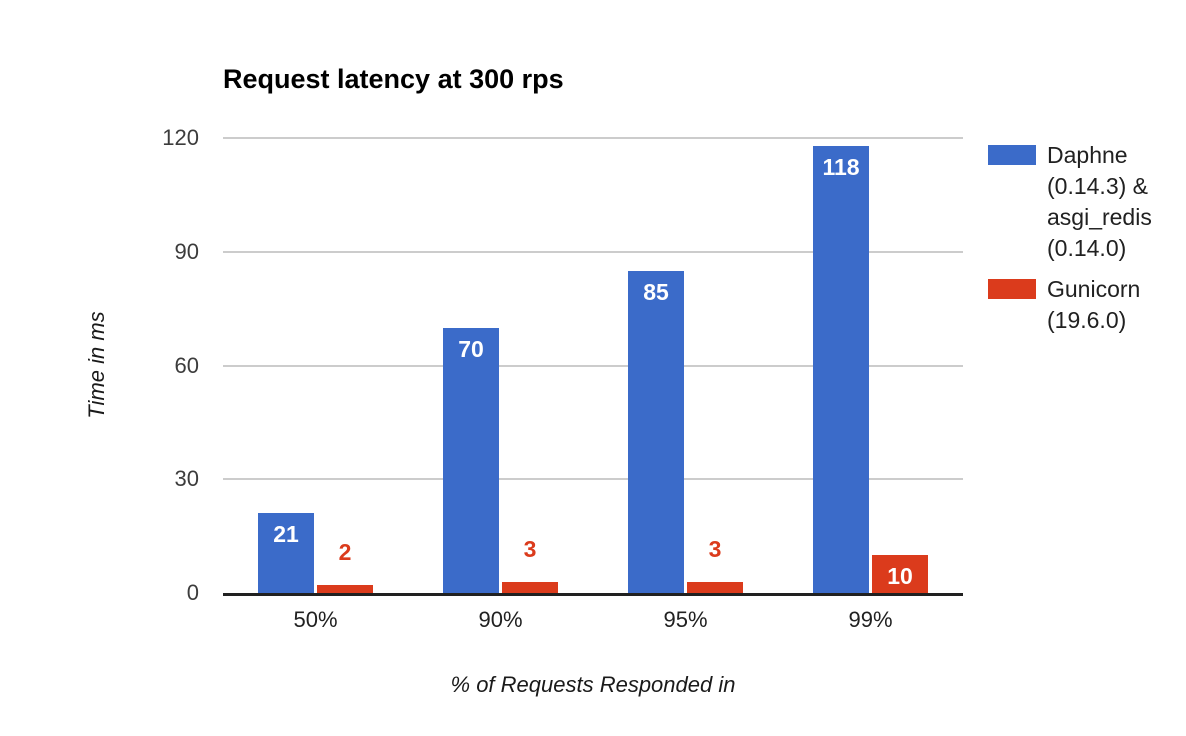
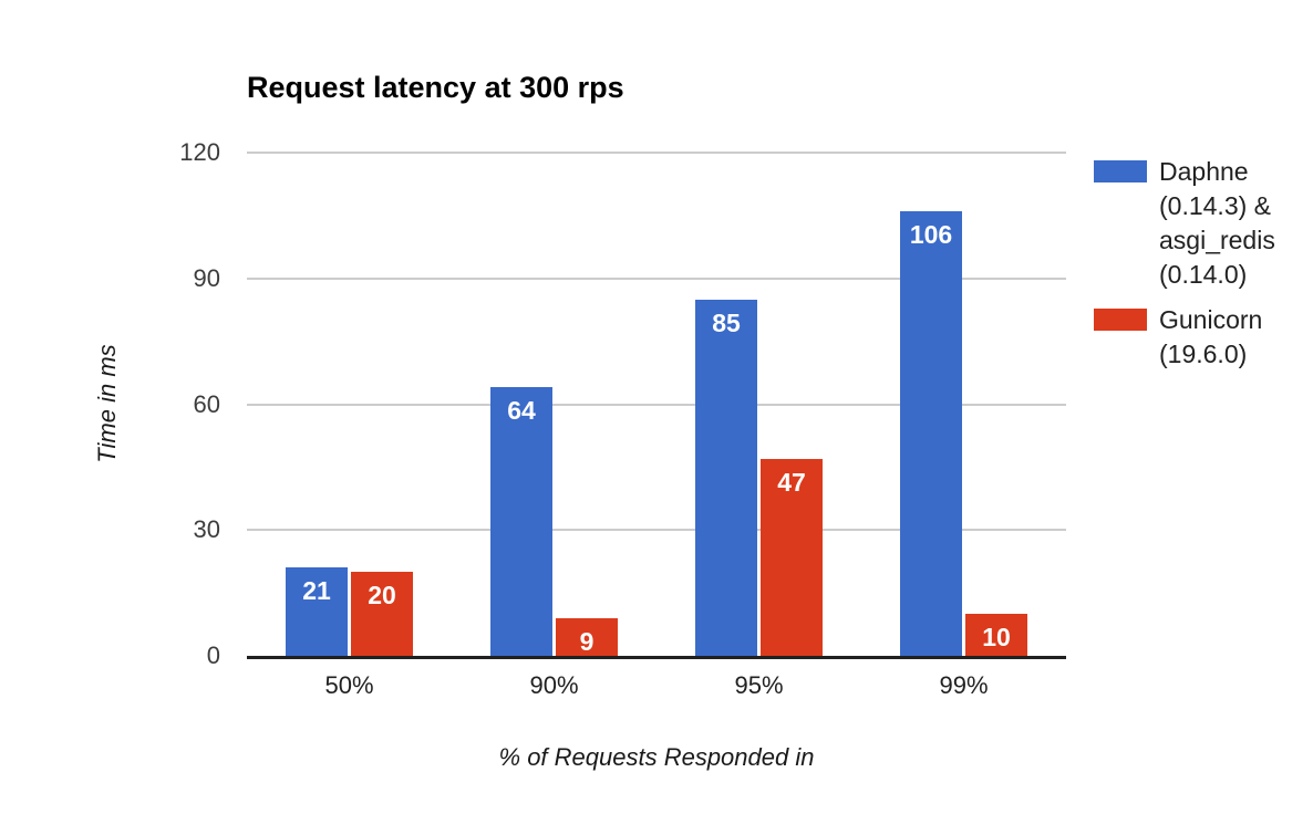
Gunicorn (19.6.0)/50%: 2 -> 20
Daphne (0.14.3) & asgi_redis (0.14.0)/90%: 70 -> 64
Gunicorn (19.6.0)/90%: 3 -> 9
Gunicorn (19.6.0)/95%: 3 -> 47
Daphne (0.14.3) & asgi_redis (0.14.0)/99%: 118 -> 106
